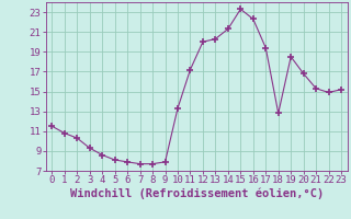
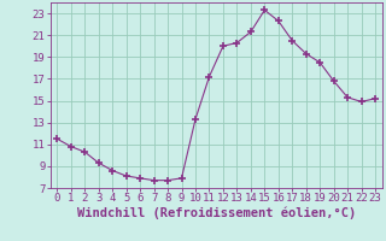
17: 19.4 -> 20.5
18: 12.8 -> 19.3
